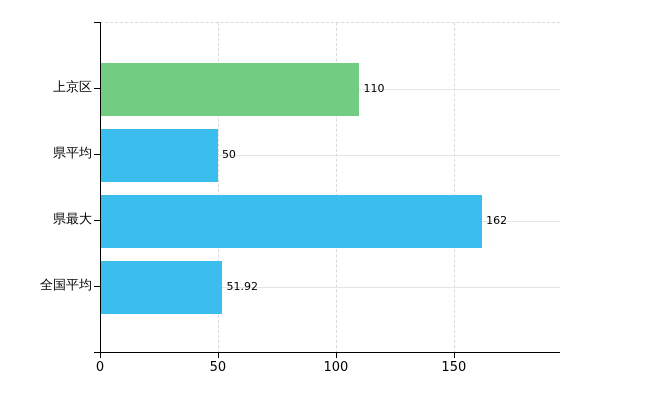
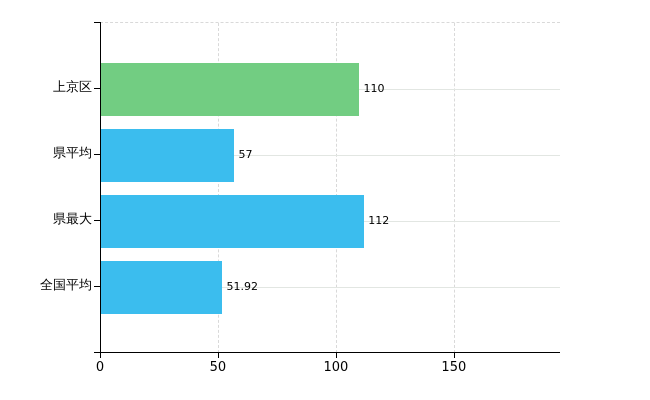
県平均: 50 -> 57
県最大: 162 -> 112
